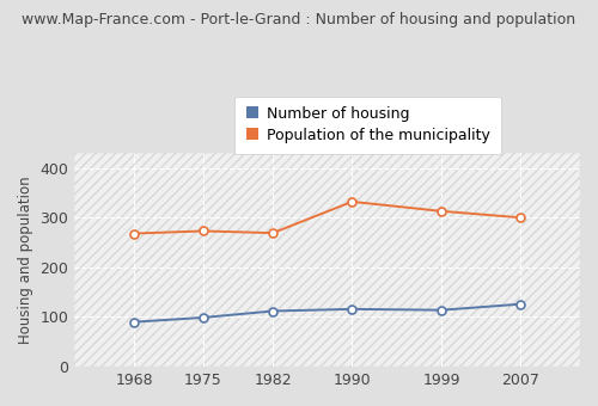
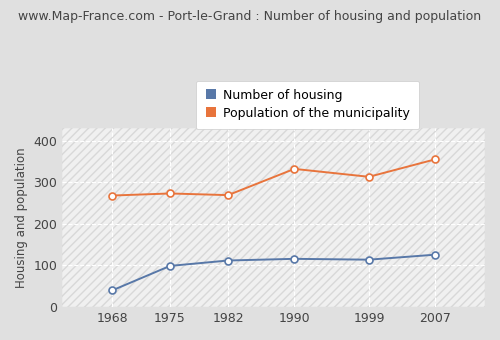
Number of housing/1968: 90 -> 40
Population of the municipality/2007: 300 -> 355
